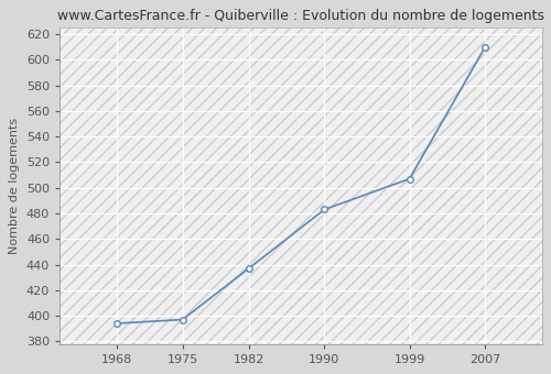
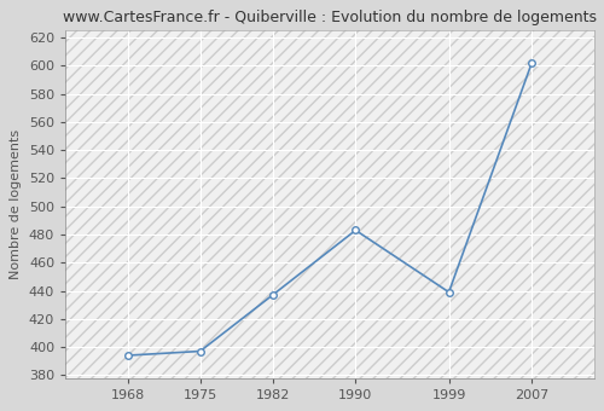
1999: 507 -> 439
2007: 610 -> 602
